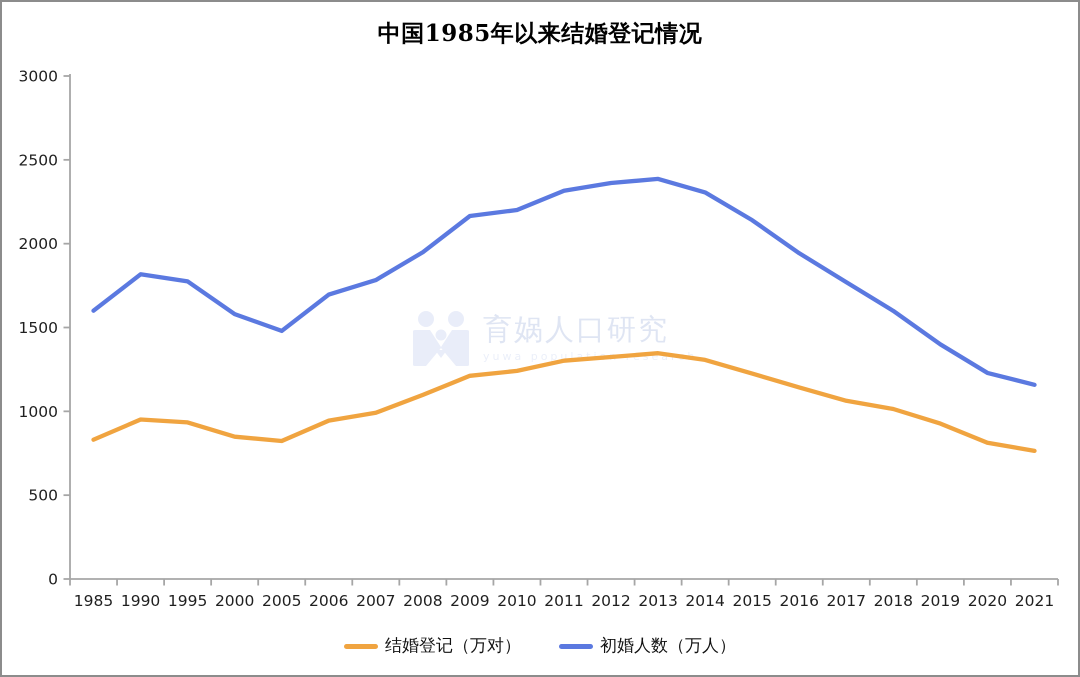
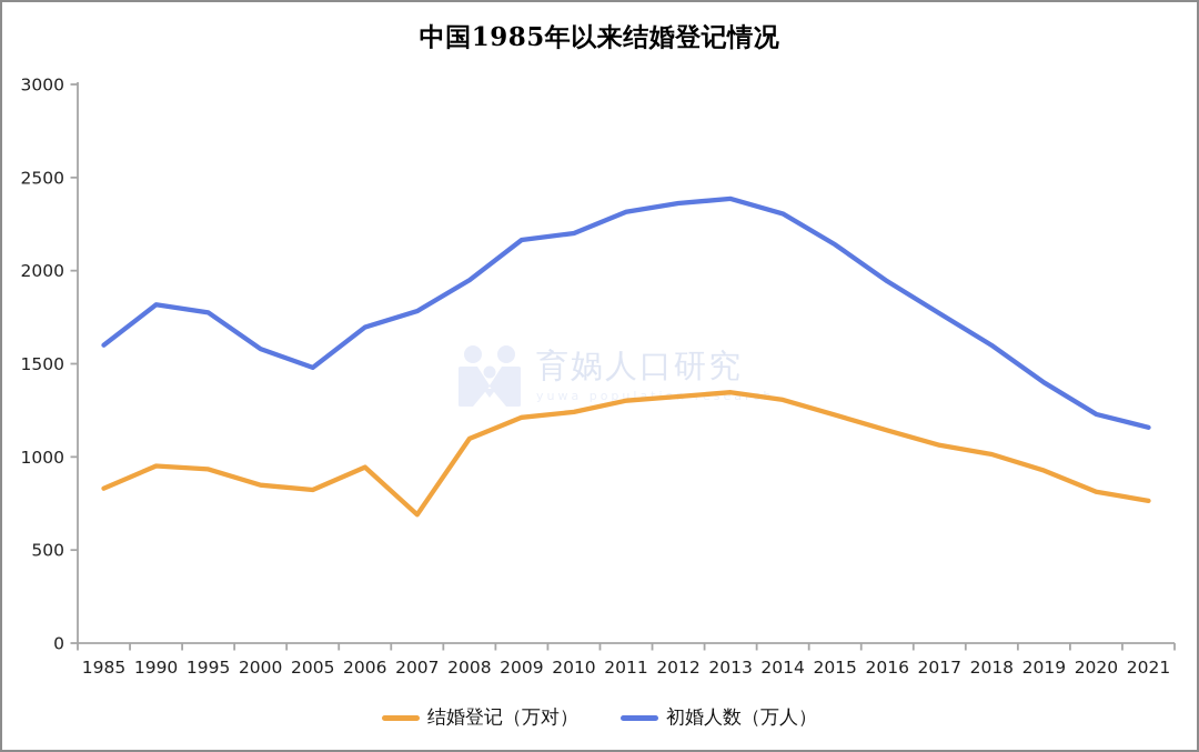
结婚登记（万对）/2007: 990 -> 690
